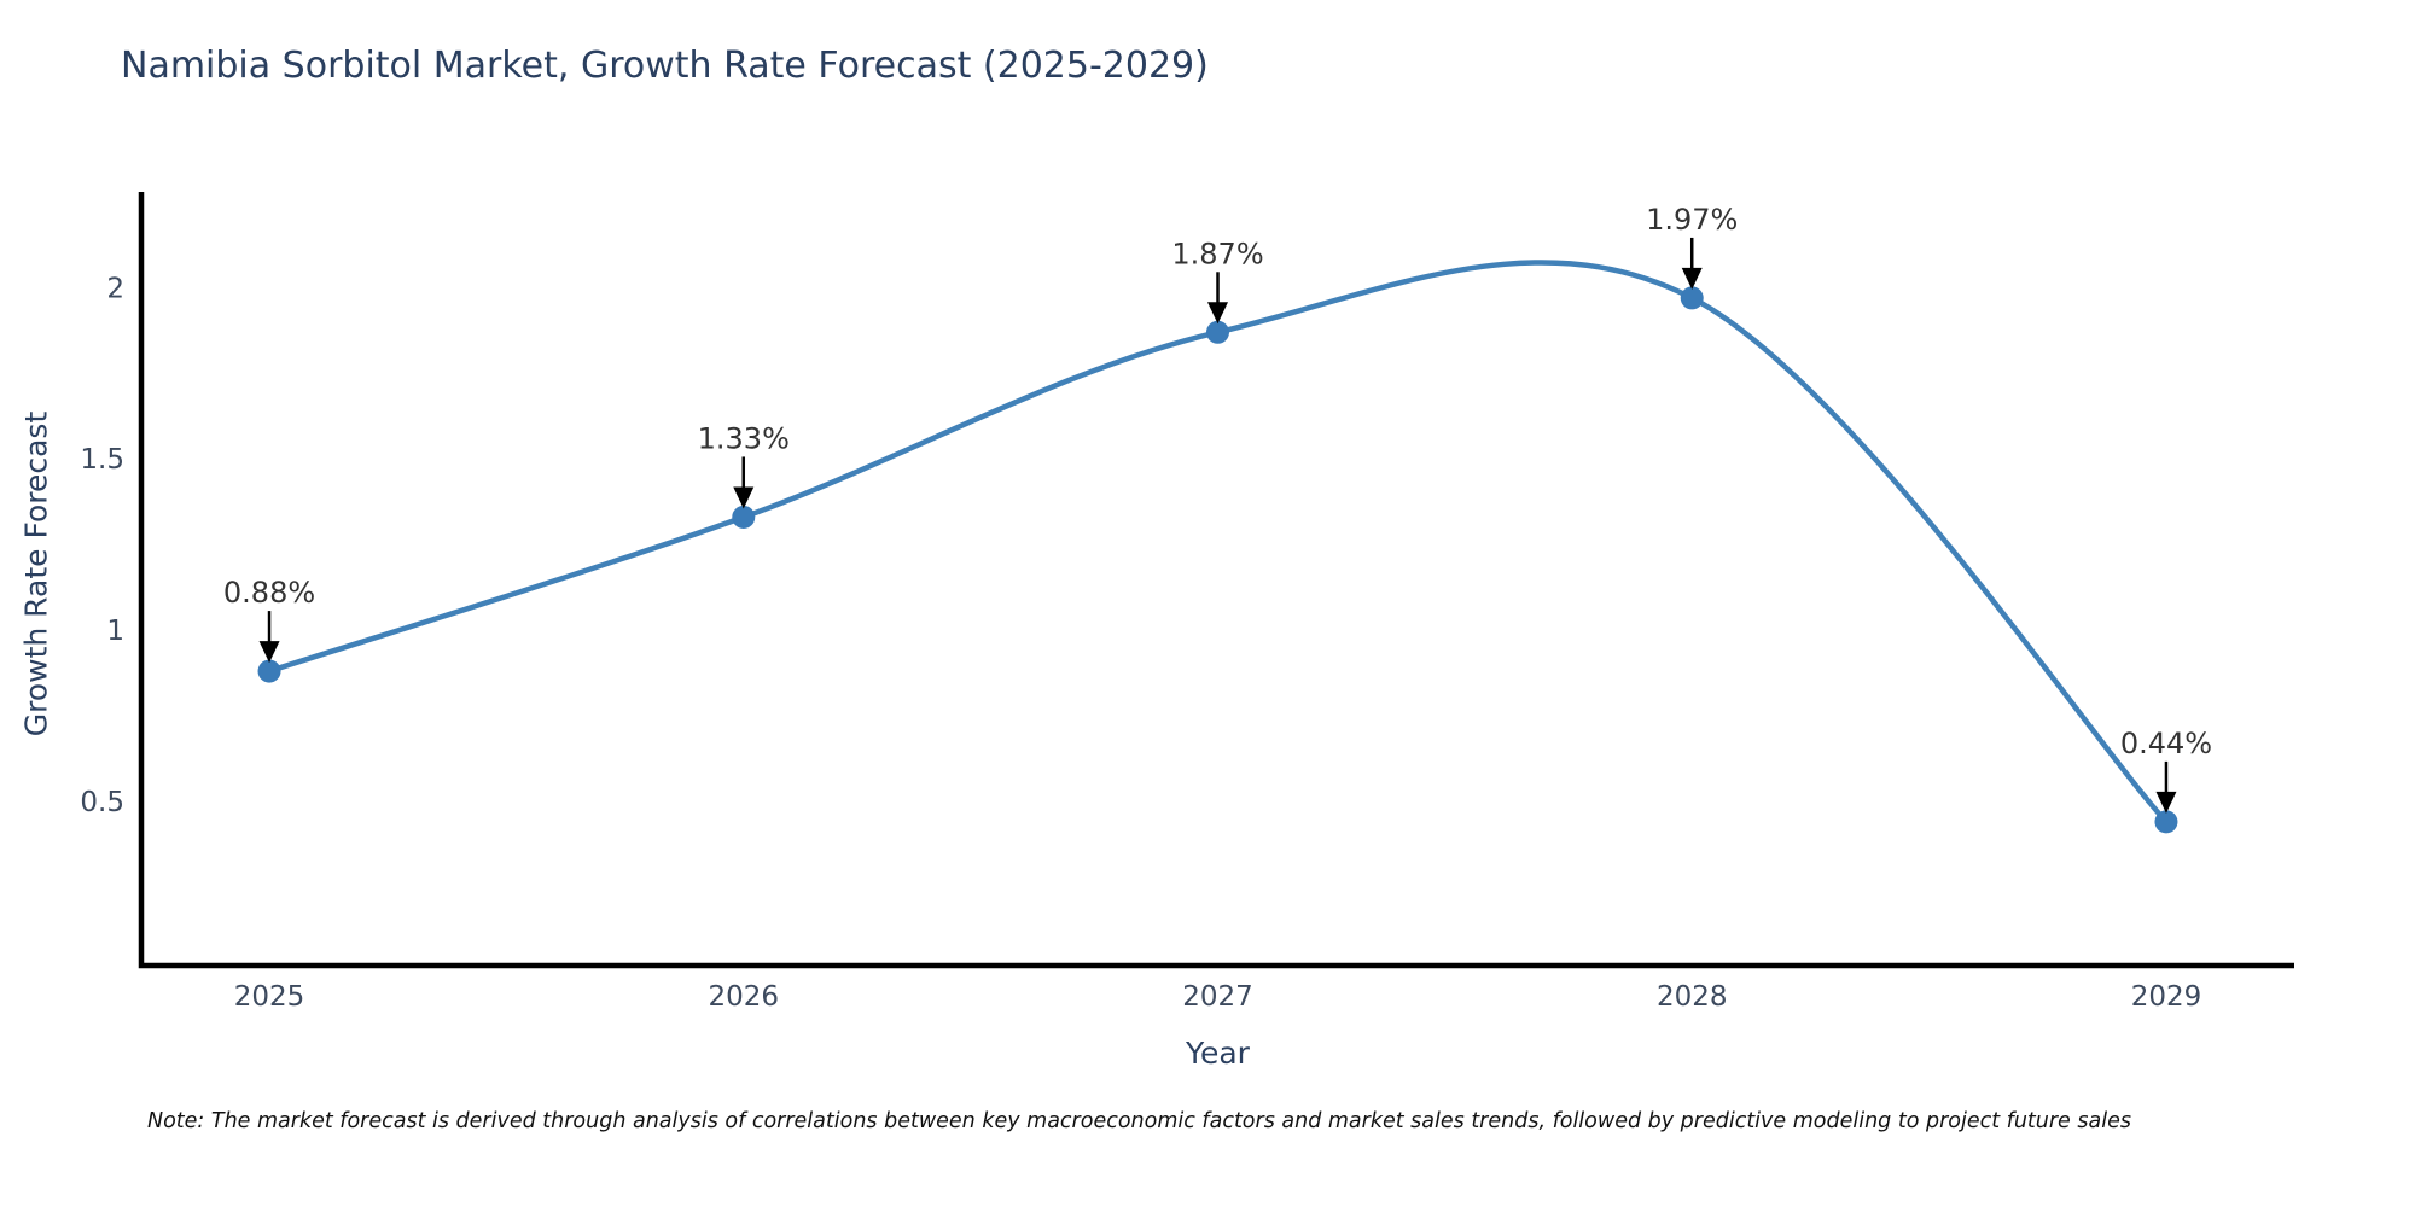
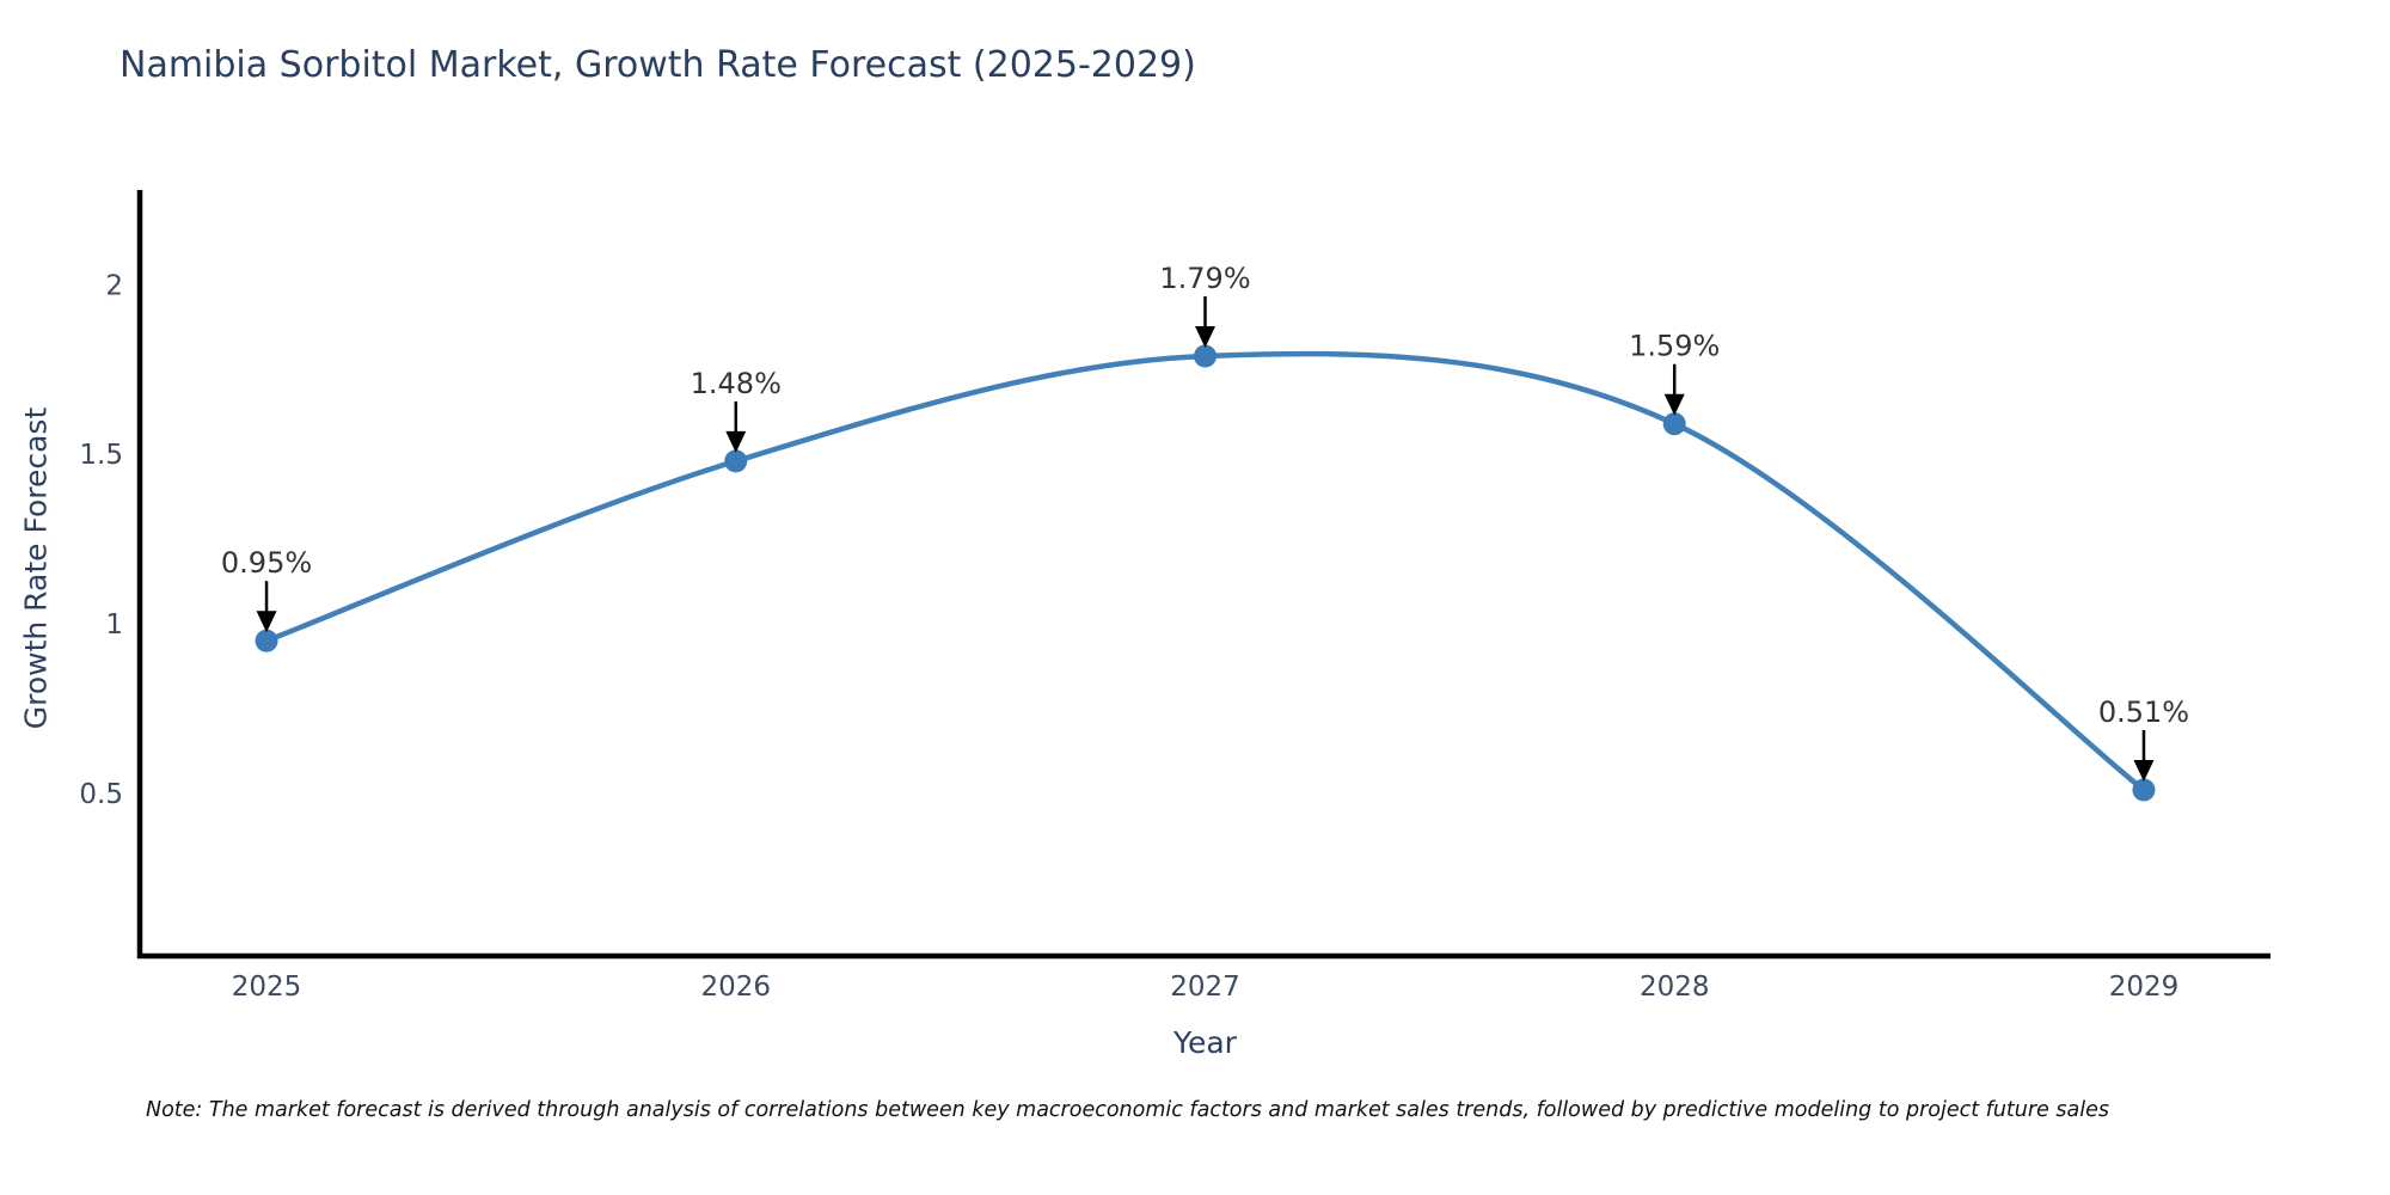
2025: 0.88% -> 0.95%
2026: 1.33% -> 1.48%
2027: 1.87% -> 1.79%
2028: 1.97% -> 1.59%
2029: 0.44% -> 0.51%
